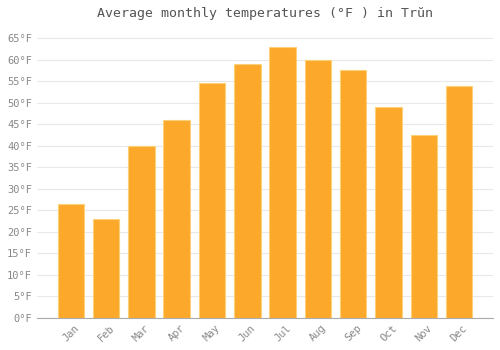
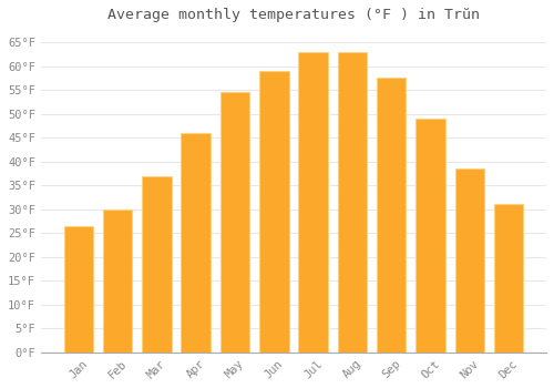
Feb: 23.0°F -> 30.0°F
Mar: 40.0°F -> 37.0°F
Aug: 60.0°F -> 63.0°F
Nov: 42.5°F -> 38.5°F
Dec: 54.0°F -> 31.0°F
